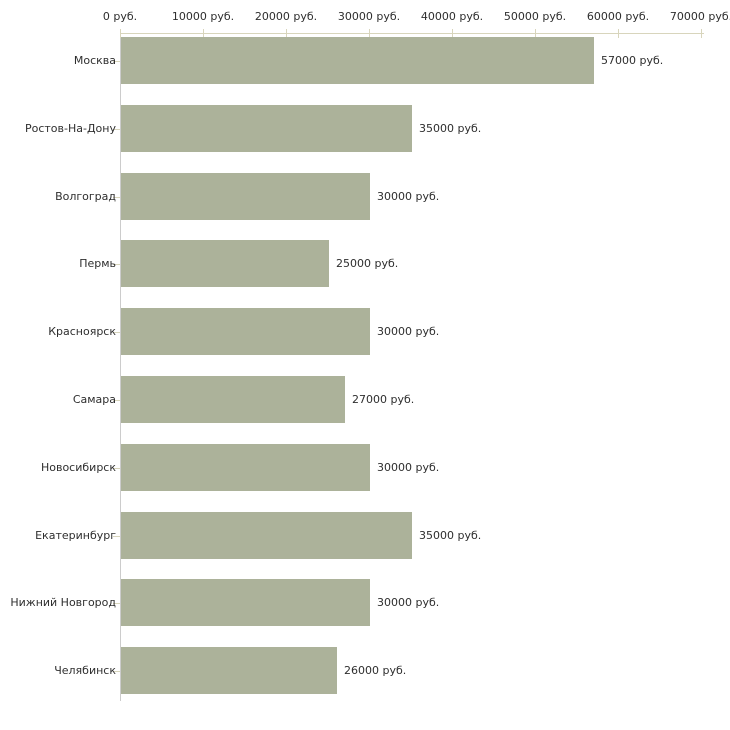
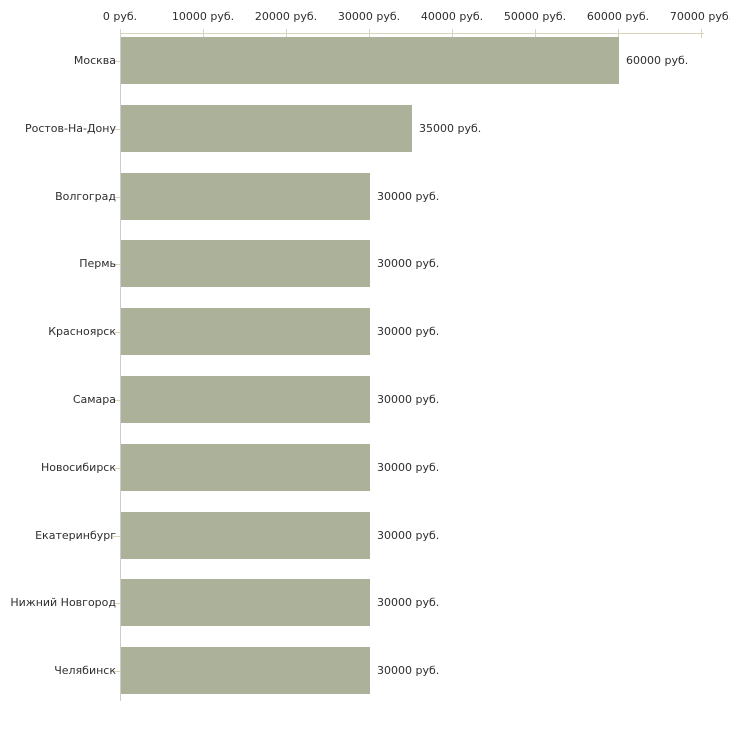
Москва: 57000 -> 60000
Пермь: 25000 -> 30000
Самара: 27000 -> 30000
Екатеринбург: 35000 -> 30000
Челябинск: 26000 -> 30000
